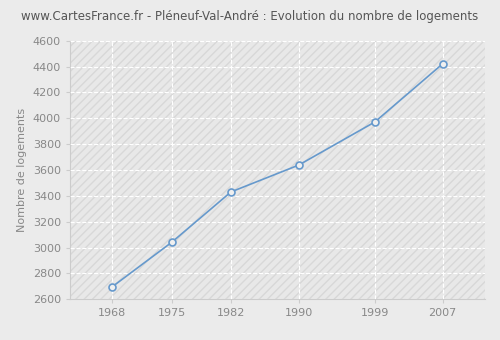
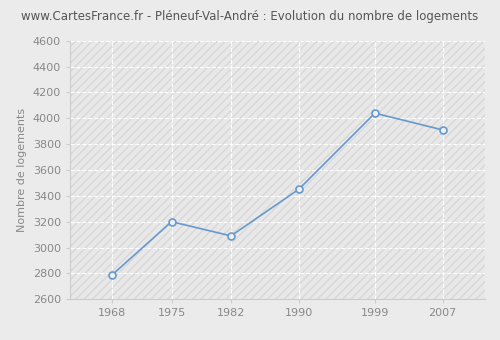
1968: 2700 -> 2790
1975: 3040 -> 3200
1982: 3430 -> 3090
1990: 3640 -> 3450
1999: 3970 -> 4040
2007: 4420 -> 3910
